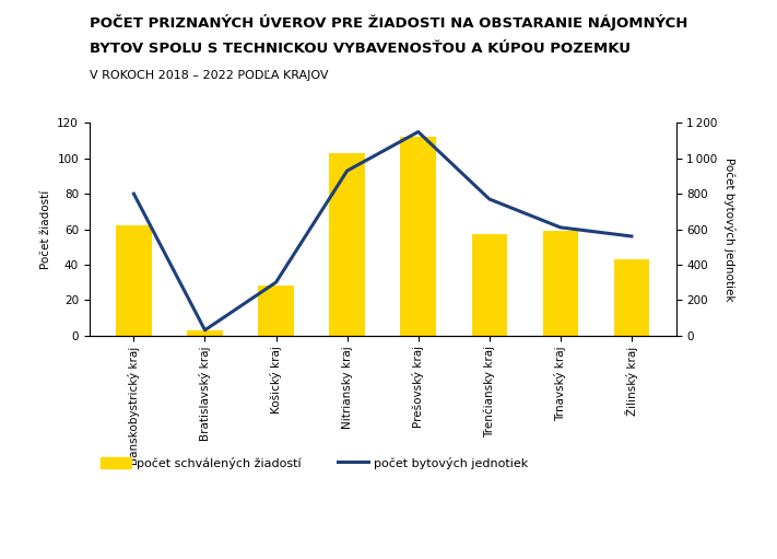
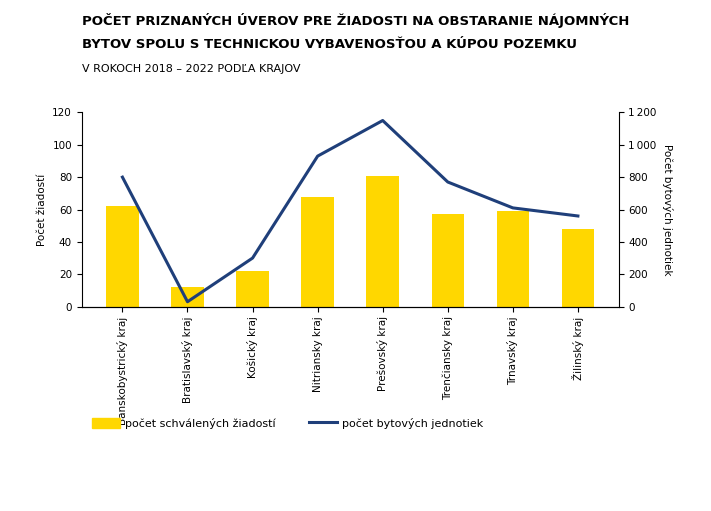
počet schválených žiadostí/Bratislavský kraj: 3 -> 12
počet schválených žiadostí/Košický kraj: 28 -> 22
počet schválených žiadostí/Nitriansky kraj: 103 -> 68
počet schválených žiadostí/Prešovský kraj: 112 -> 81
počet schválených žiadostí/Žilinský kraj: 43 -> 48
